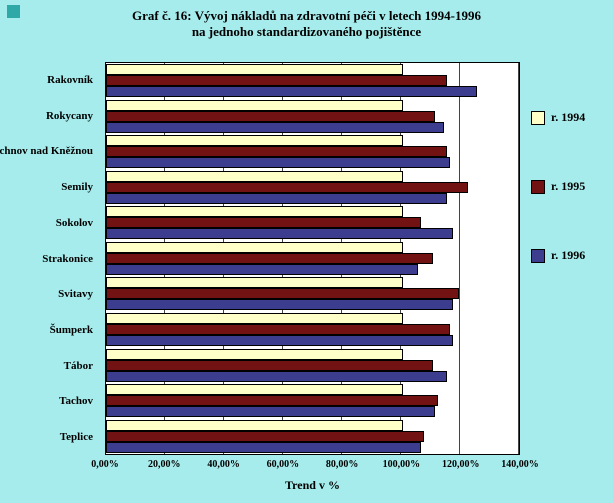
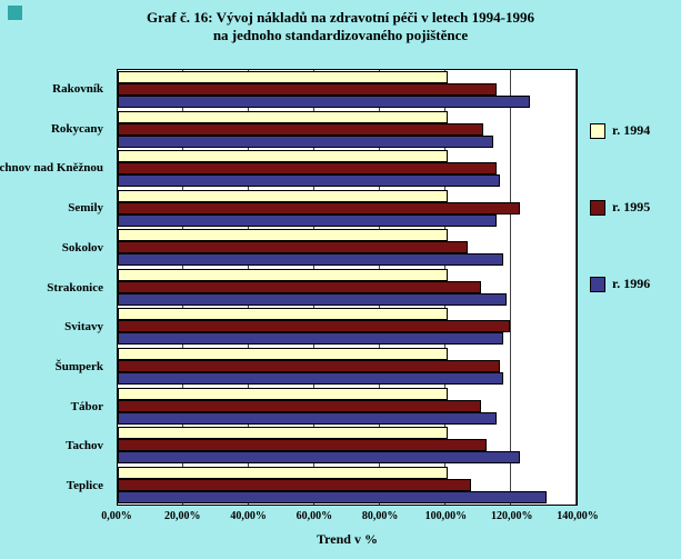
r. 1996/Strakonice: 105% -> 118%
r. 1996/Tachov: 111% -> 122%
r. 1996/Teplice: 106% -> 130%
